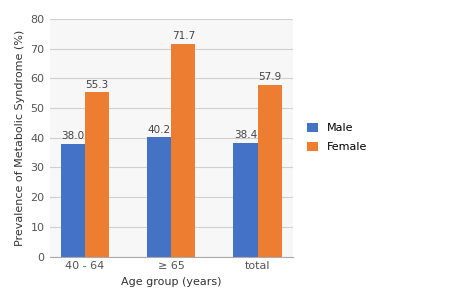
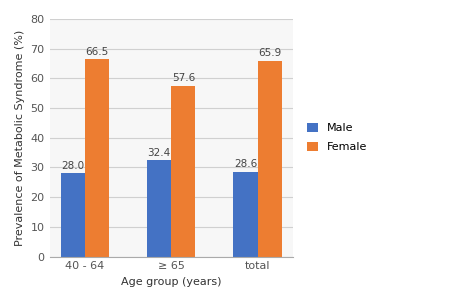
Male/40 - 64: 38.0 -> 28.0
Female/40 - 64: 55.3 -> 66.5
Male/≥ 65: 40.2 -> 32.4
Female/≥ 65: 71.7 -> 57.6
Male/total: 38.4 -> 28.6
Female/total: 57.9 -> 65.9
